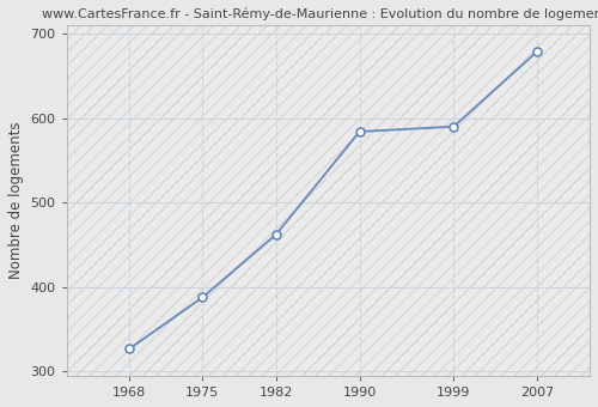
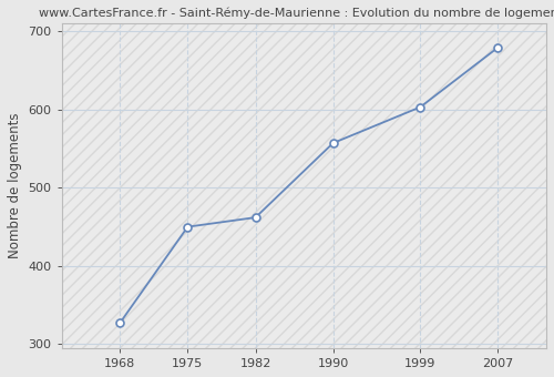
1975: 388 -> 450
1990: 584 -> 557
1999: 590 -> 603
